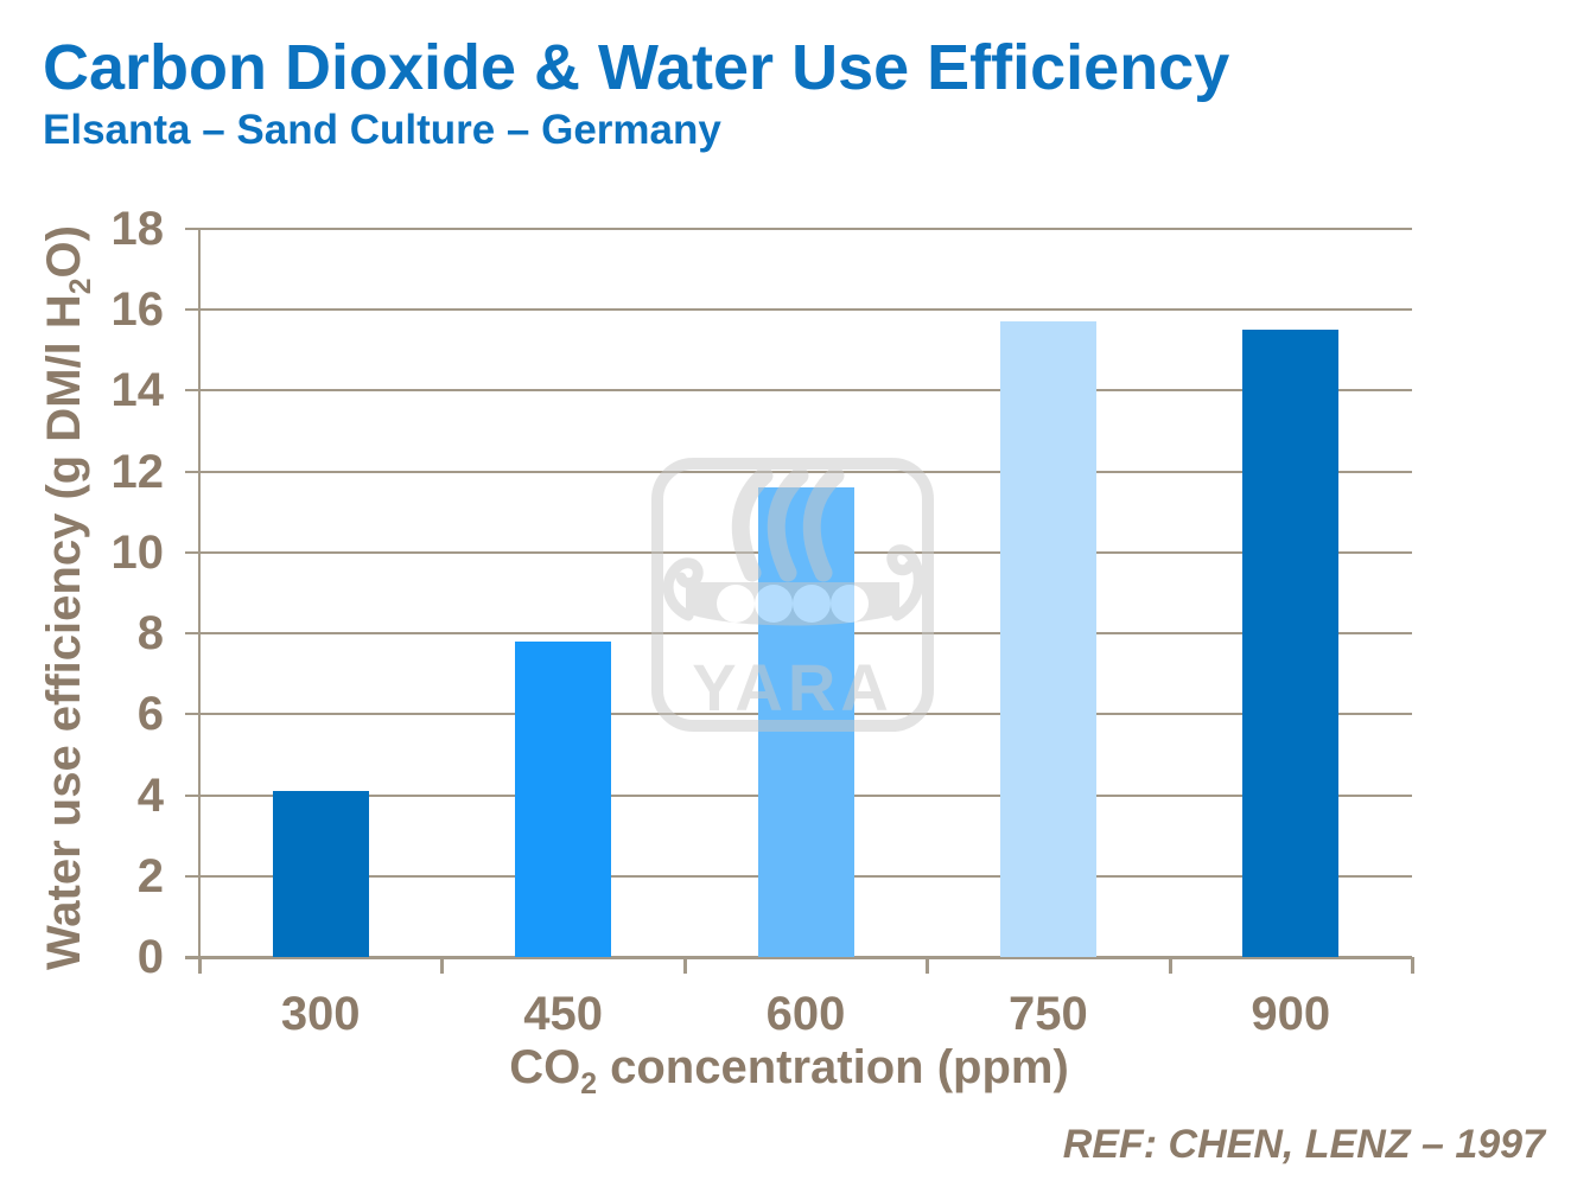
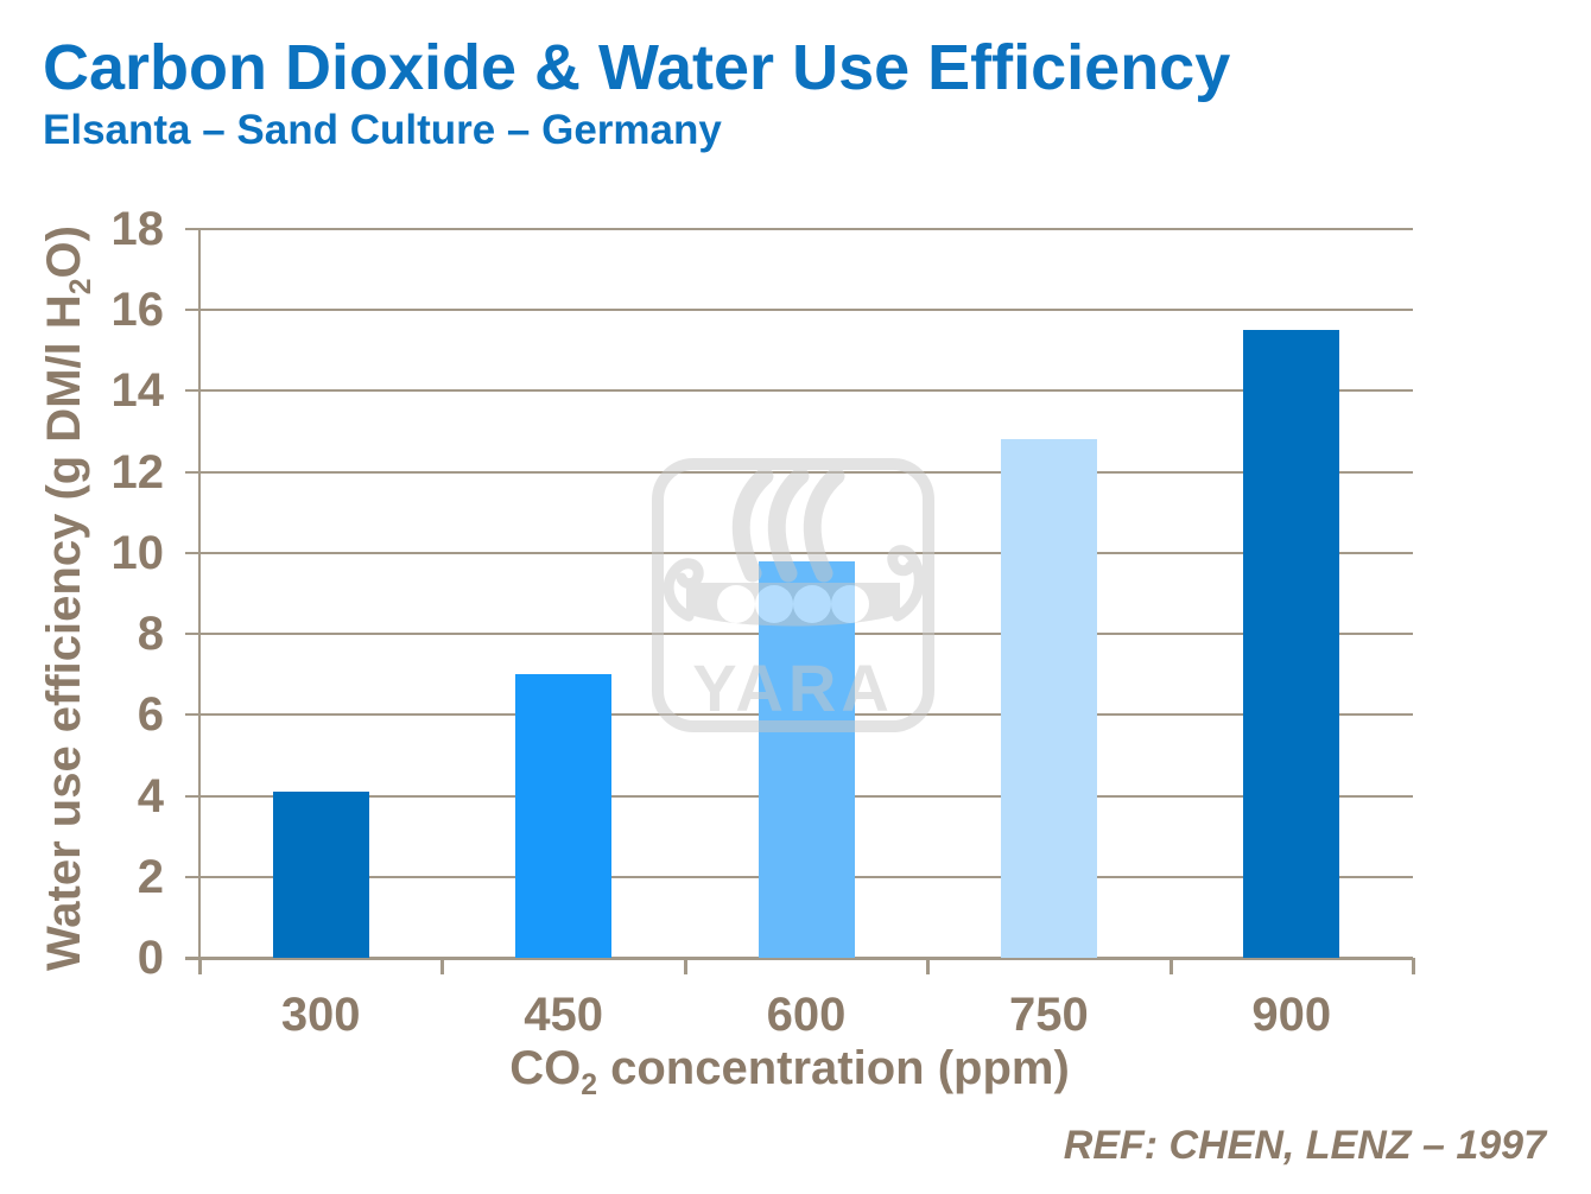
450: 7.8 -> 7.0
600: 11.6 -> 9.8
750: 15.7 -> 12.8
